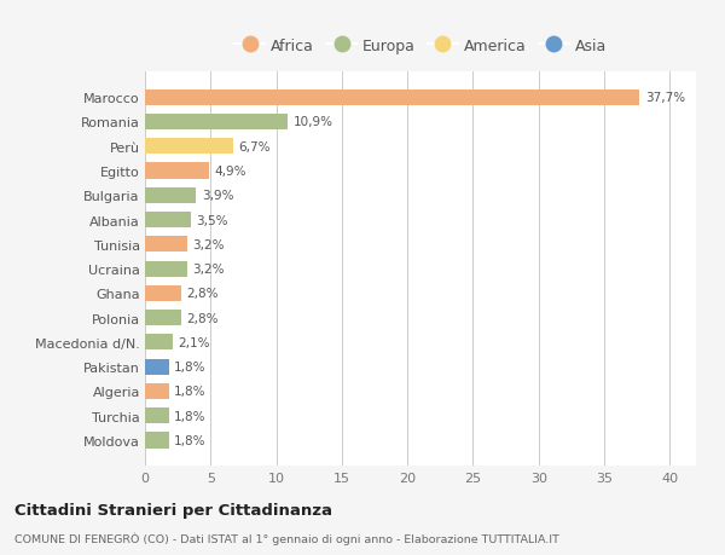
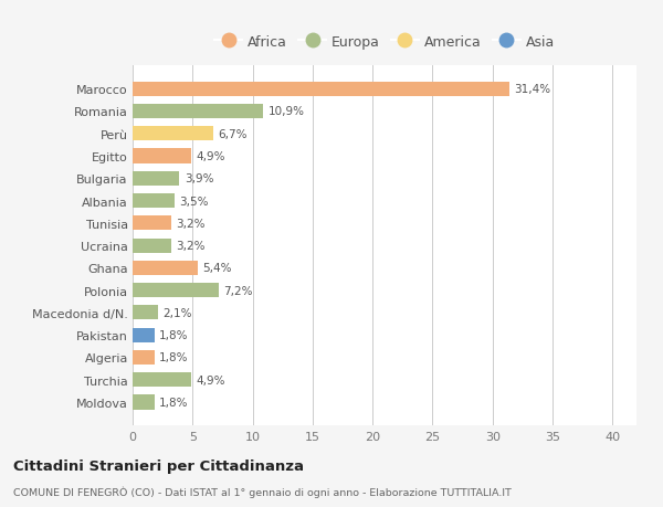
Marocco: 37,7% -> 31,4%
Ghana: 2,8% -> 5,4%
Polonia: 2,8% -> 7,2%
Turchia: 1,8% -> 4,9%
